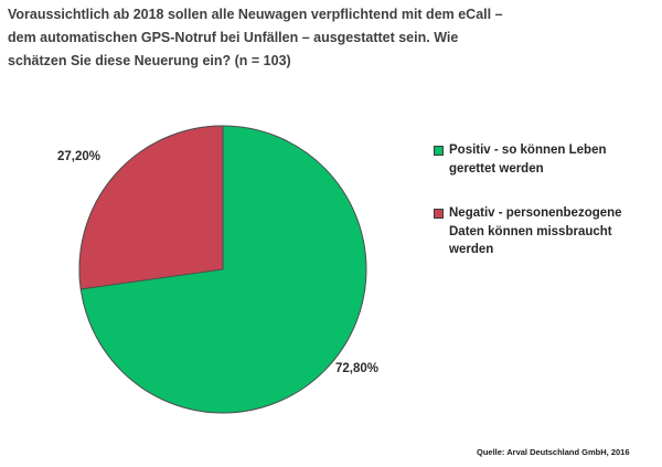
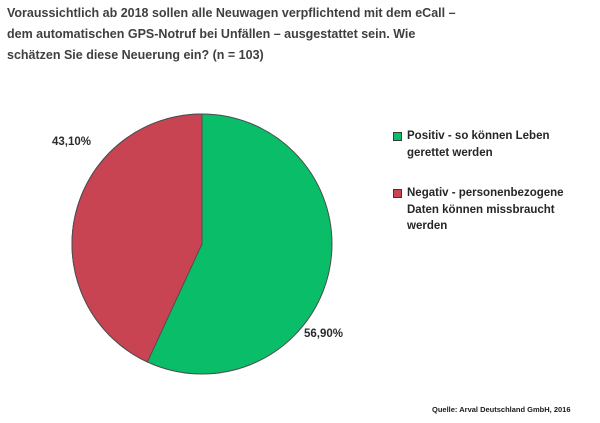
Positiv - so können Leben gerettet werden: 72,80% -> 56,90%
Negativ - personenbezogene Daten können missbraucht werden: 27,20% -> 43,10%
